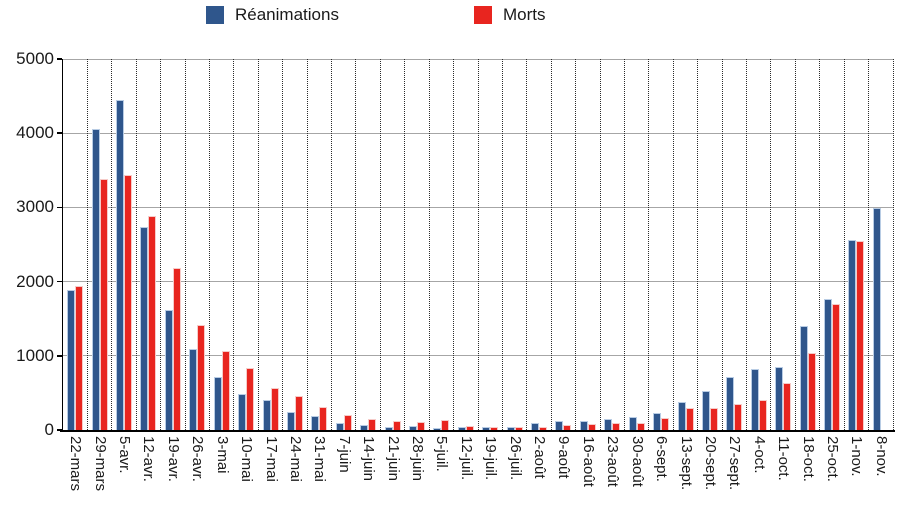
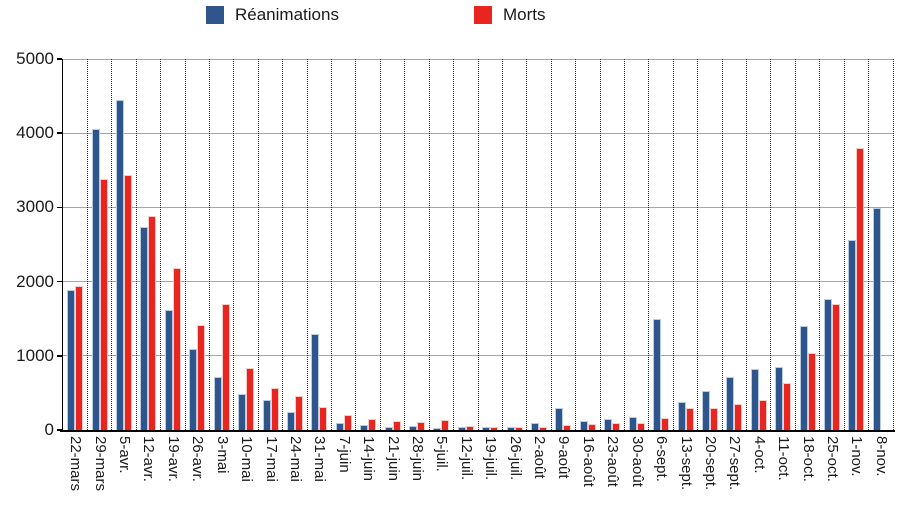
Morts/3-mai: 1100 -> 1700
Réanimations/31-mai: 200 -> 1300
Réanimations/9-août: 100 -> 300
Réanimations/6-sept.: 200 -> 1500
Morts/1-nov.: 2500 -> 3800
